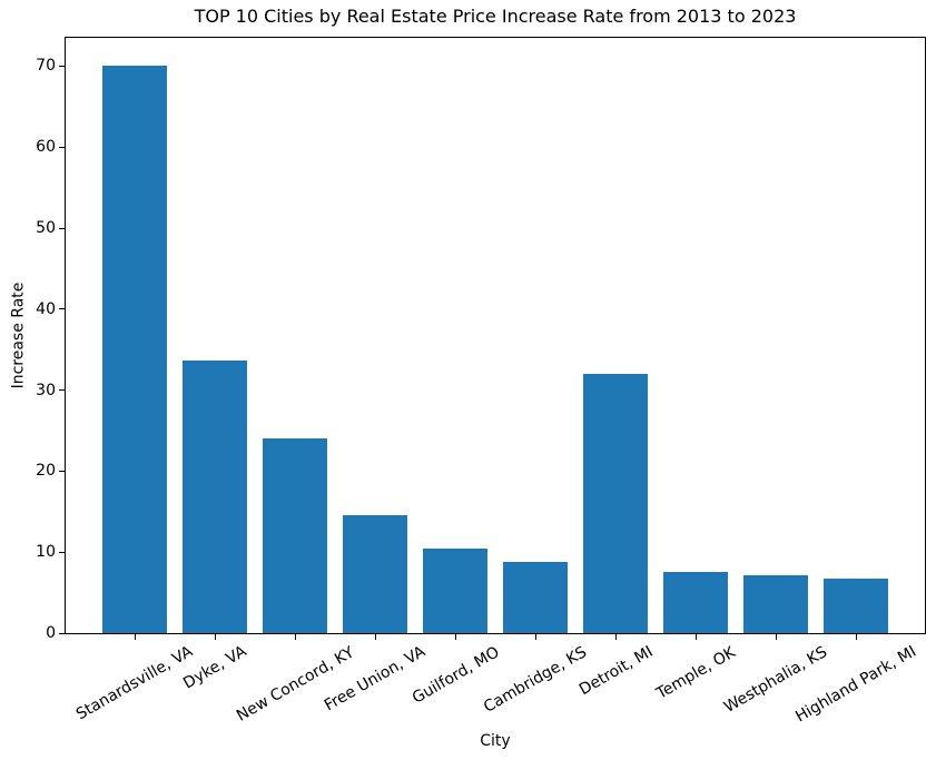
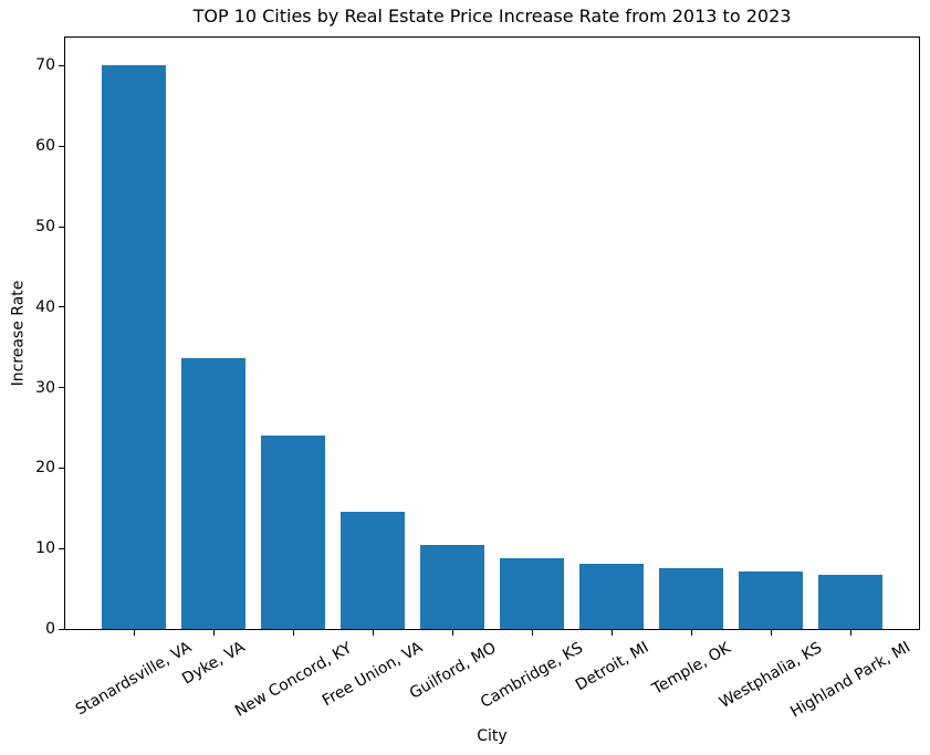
Detroit, MI: 32 -> 8
